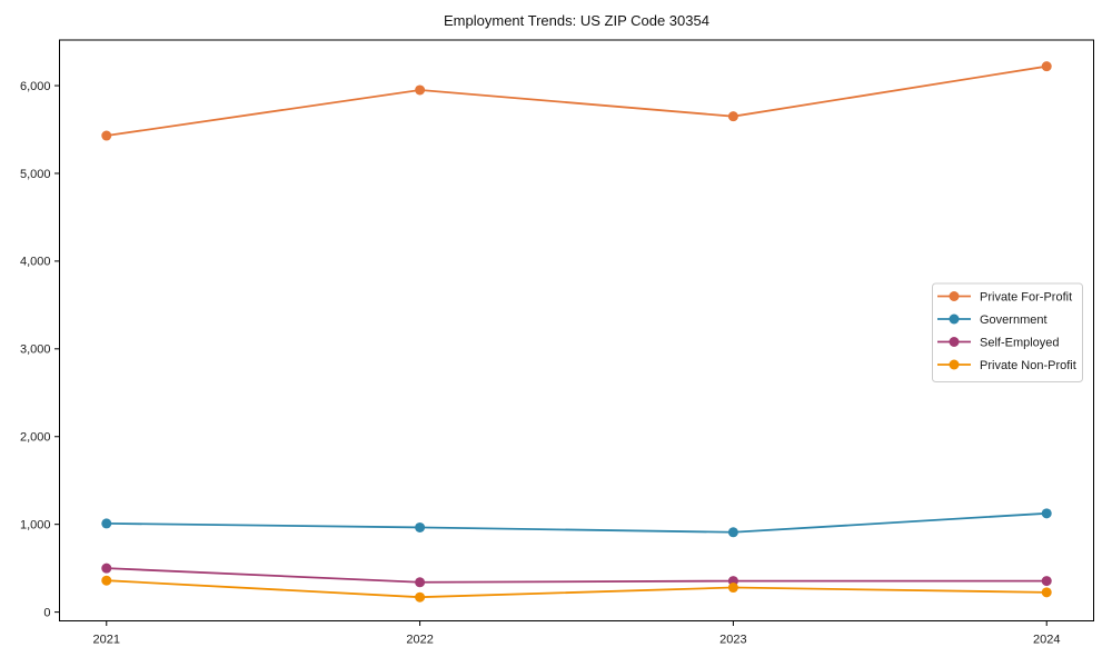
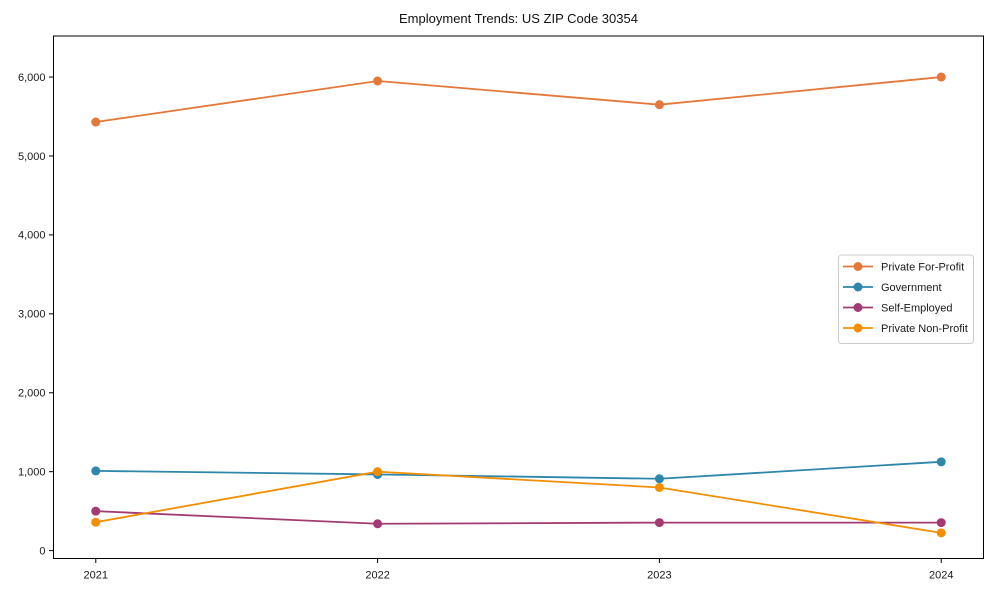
Private Non-Profit/2022: 200 -> 1000
Private Non-Profit/2023: 300 -> 800
Private For-Profit/2024: 6200 -> 6000
